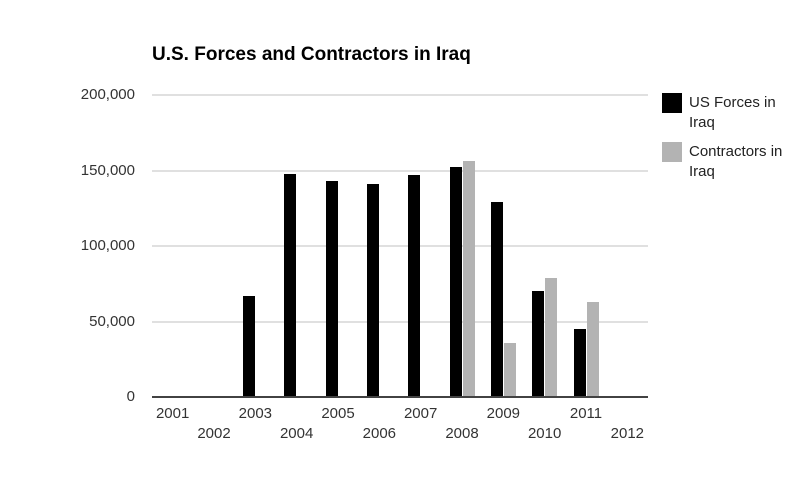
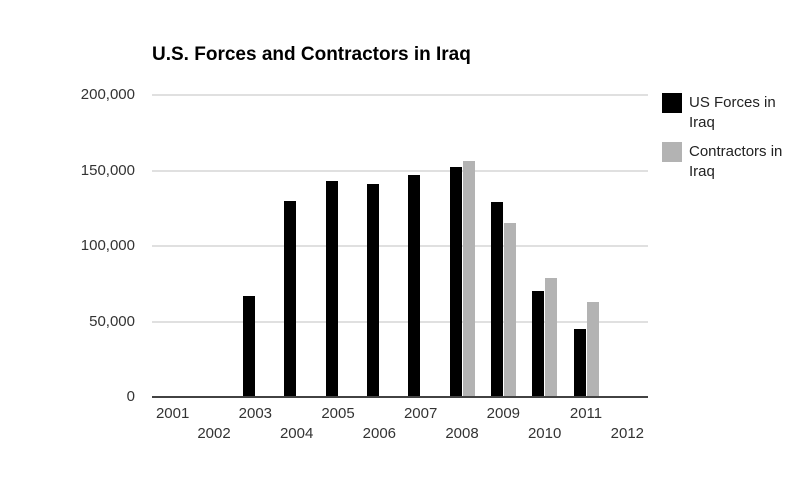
US Forces in Iraq/2004: 148000 -> 130000
Contractors in Iraq/2009: 36000 -> 115000
